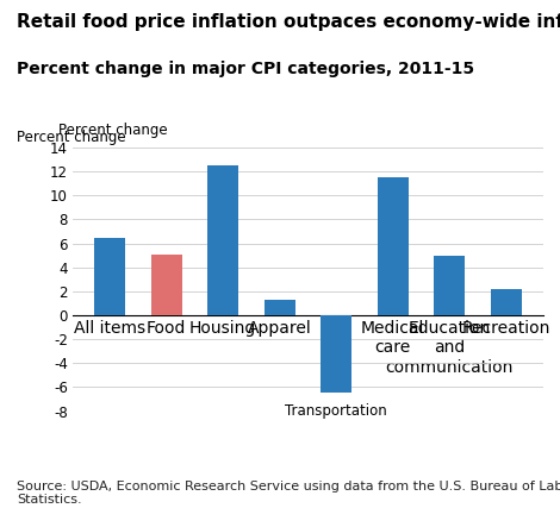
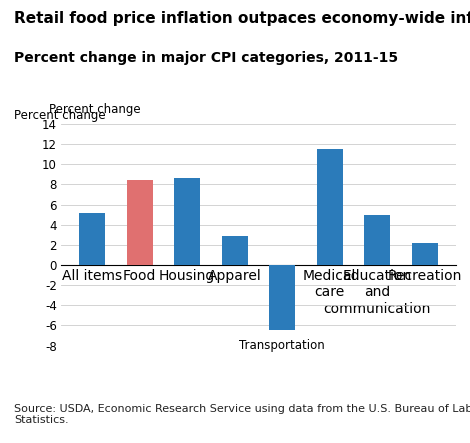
All items: 6.5 -> 5.2
Food: 5.1 -> 8.4
Housing: 12.5 -> 8.6
Apparel: 1.3 -> 2.9
